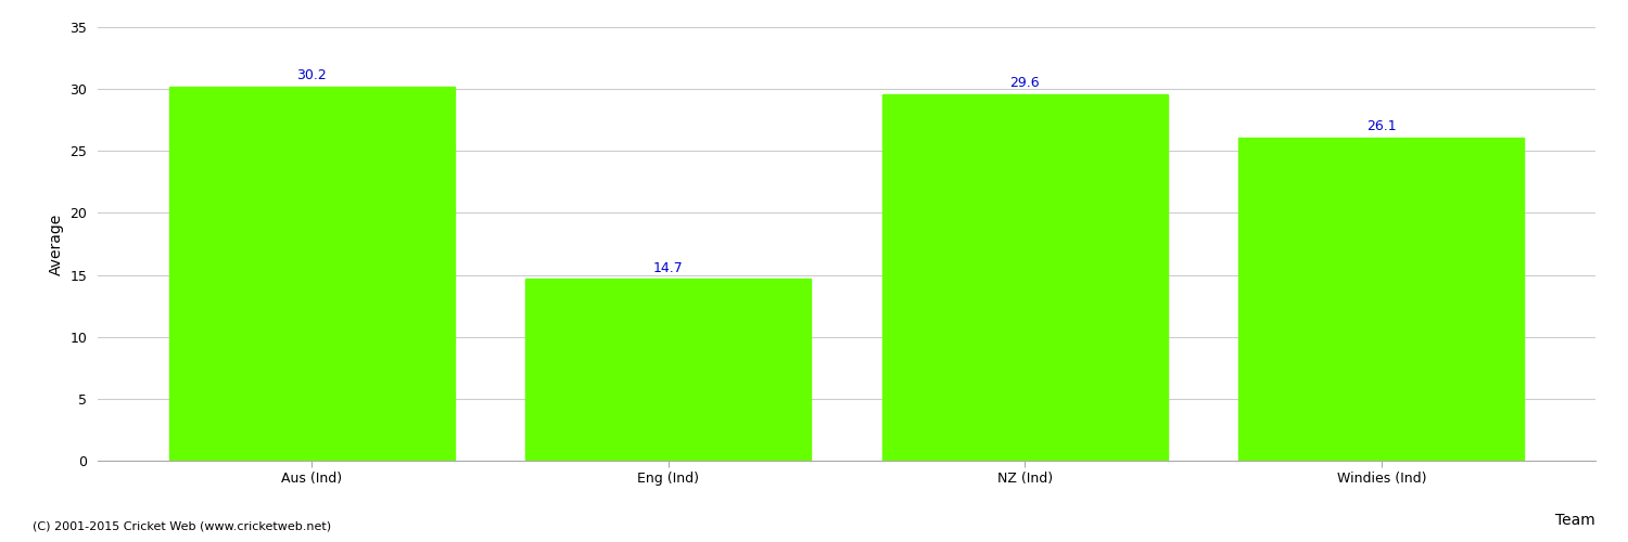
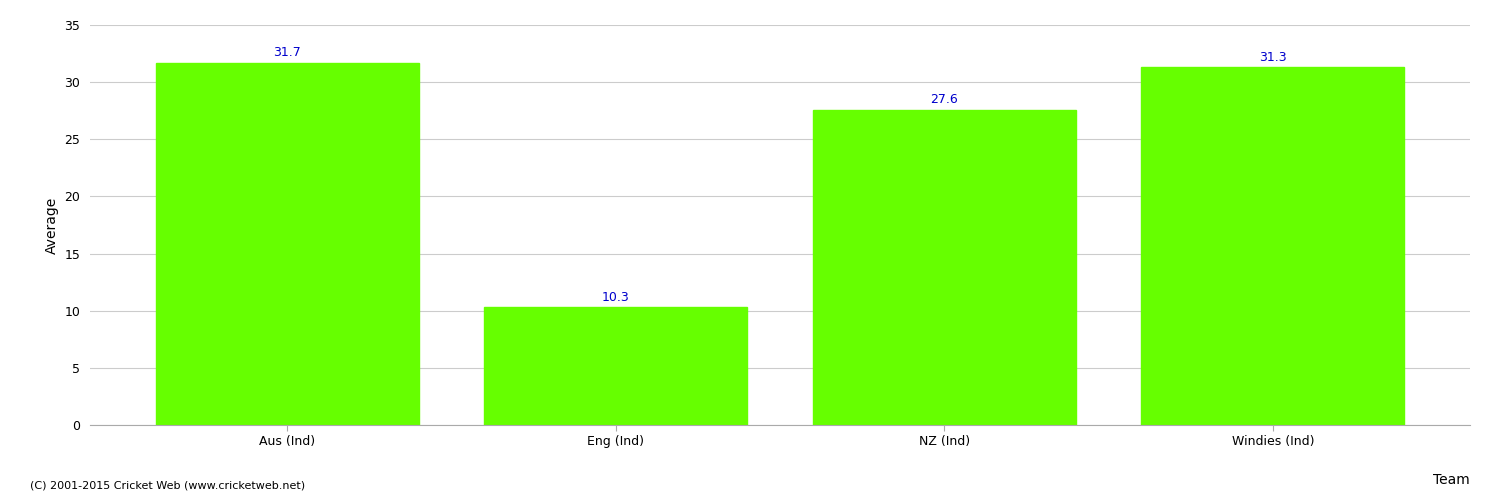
Aus (Ind): 30.2 -> 31.7
Eng (Ind): 14.7 -> 10.3
NZ (Ind): 29.6 -> 27.6
Windies (Ind): 26.1 -> 31.3
